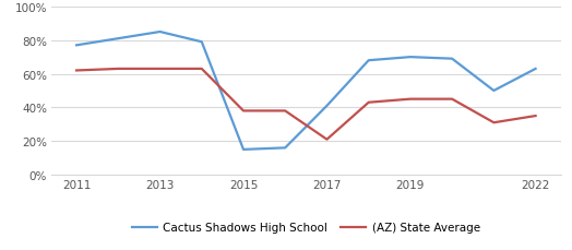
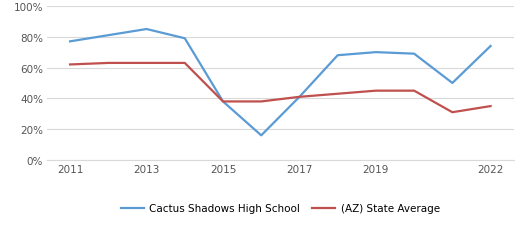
Cactus Shadows High School/2015: 15% -> 38%
(AZ) State Average/2017: 21% -> 41%
Cactus Shadows High School/2022: 63% -> 74%
